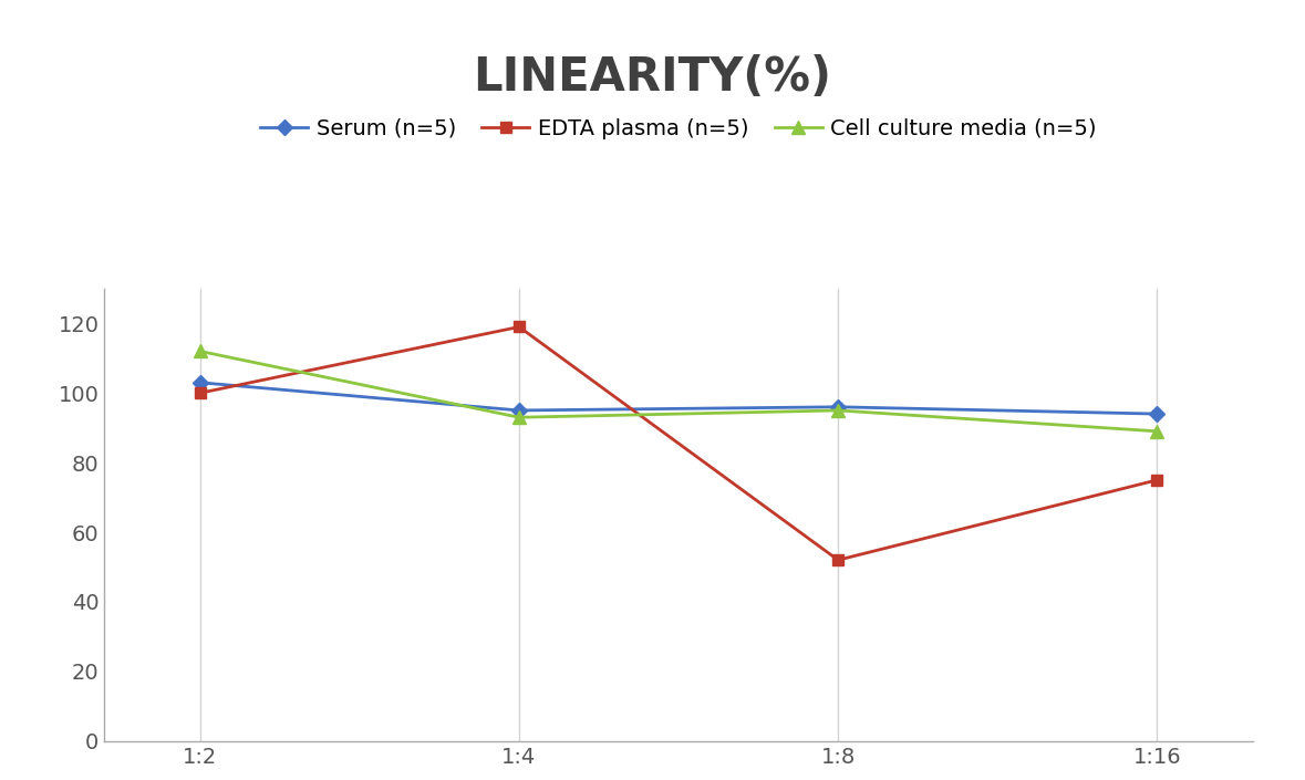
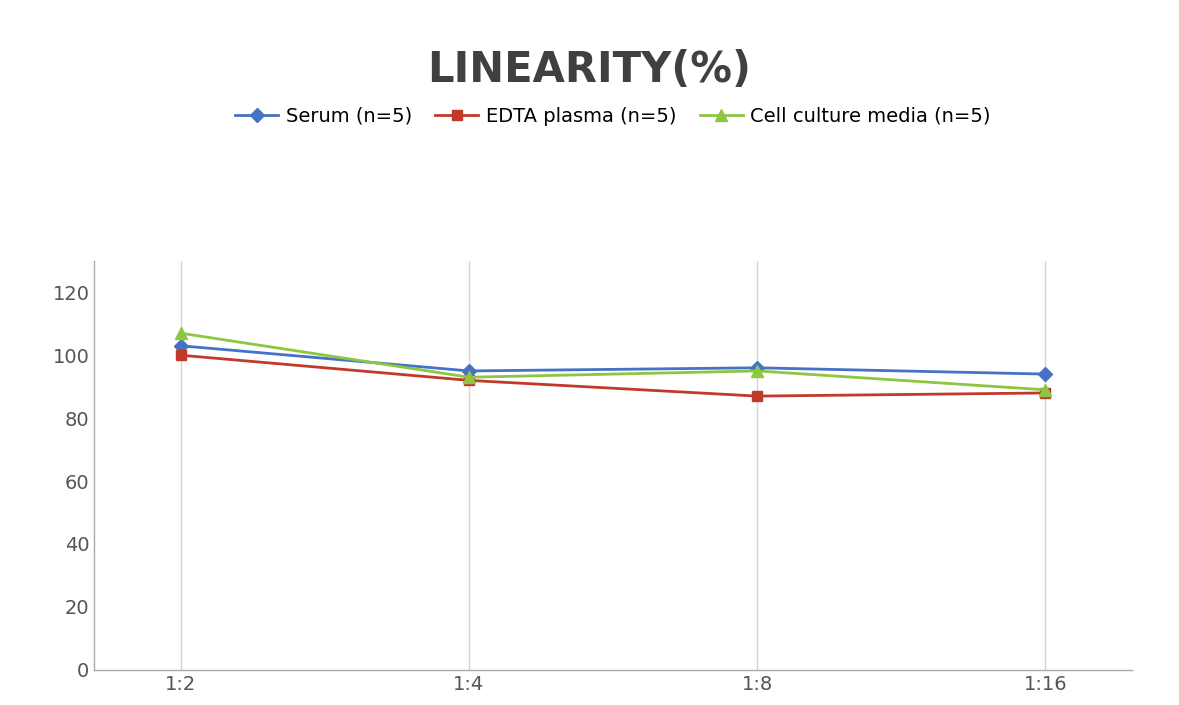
Cell culture media (n=5)/1:2: 112 -> 107
EDTA plasma (n=5)/1:4: 119 -> 92
EDTA plasma (n=5)/1:8: 52 -> 87
EDTA plasma (n=5)/1:16: 75 -> 88
